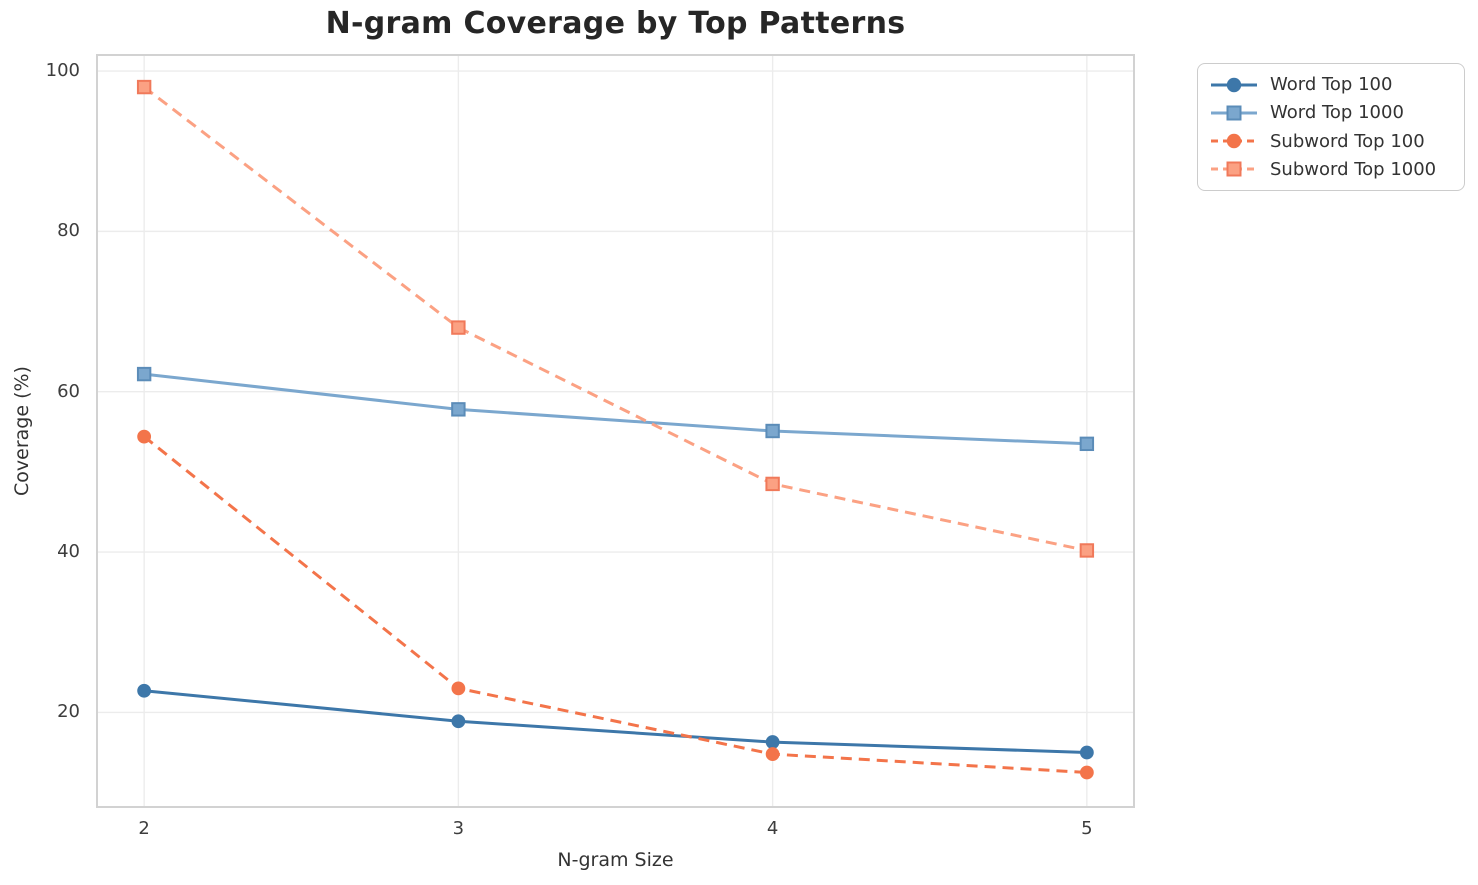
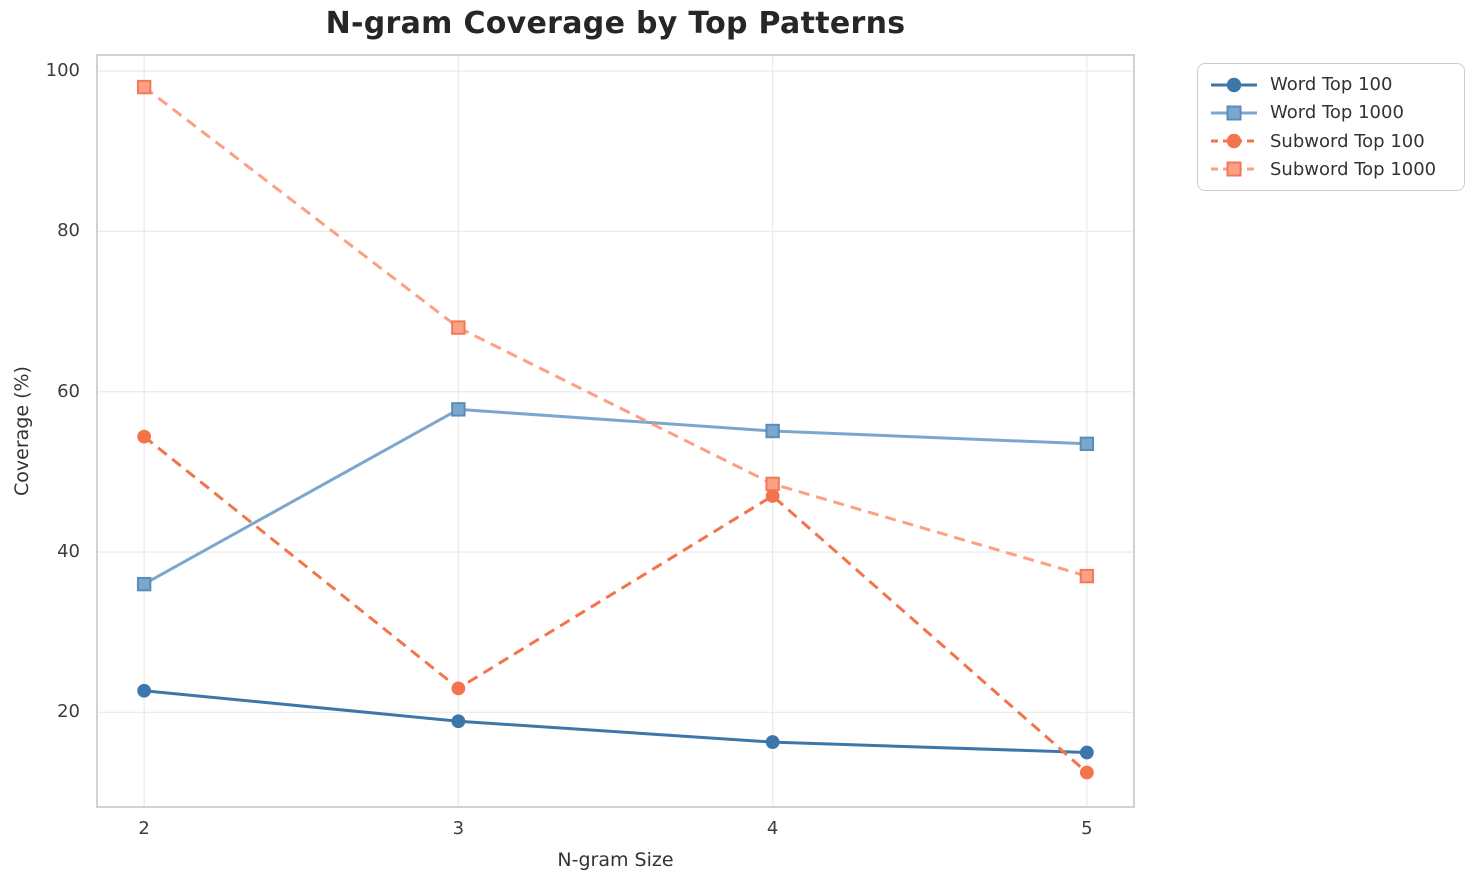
Word Top 1000/2: 62 -> 36
Subword Top 100/4: 15 -> 47
Subword Top 1000/5: 40 -> 37
